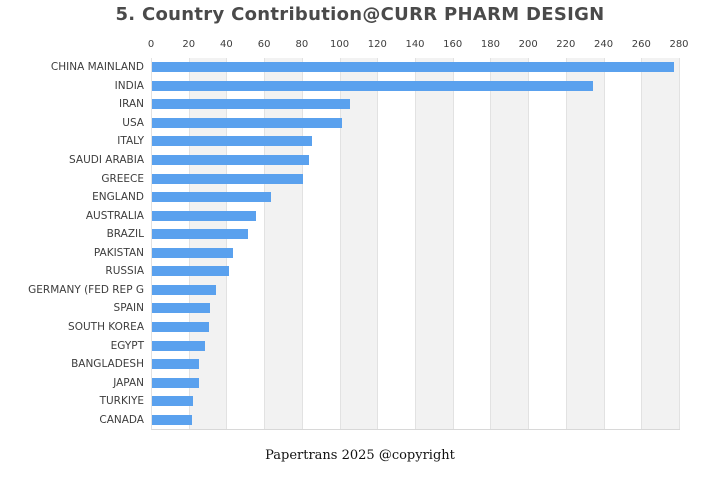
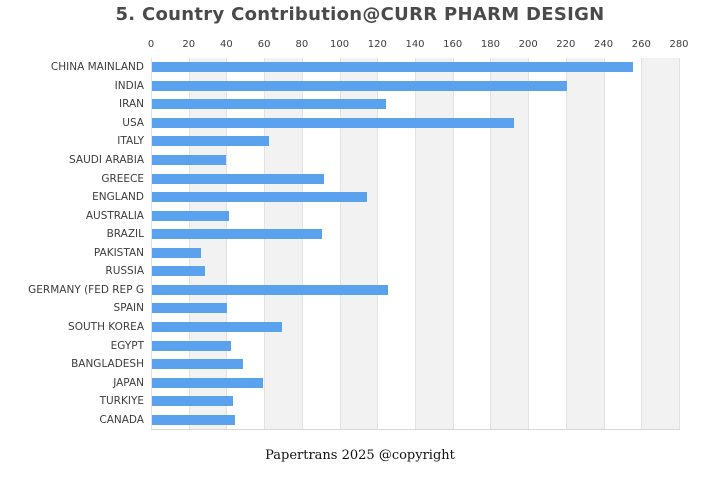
CHINA MAINLAND: 277 -> 255
INDIA: 234 -> 220
IRAN: 105 -> 124
USA: 101 -> 192
ITALY: 85 -> 62
SAUDI ARABIA: 83 -> 39
GREECE: 80 -> 91
ENGLAND: 63 -> 114
AUSTRALIA: 55 -> 41
BRAZIL: 51 -> 90
PAKISTAN: 43 -> 26
RUSSIA: 41 -> 28
GERMANY (FED REP G: 34 -> 125
SPAIN: 31 -> 40
SOUTH KOREA: 30 -> 69
EGYPT: 28 -> 42
BANGLADESH: 25 -> 48
JAPAN: 25 -> 59
TURKIYE: 22 -> 43
CANADA: 21 -> 44
